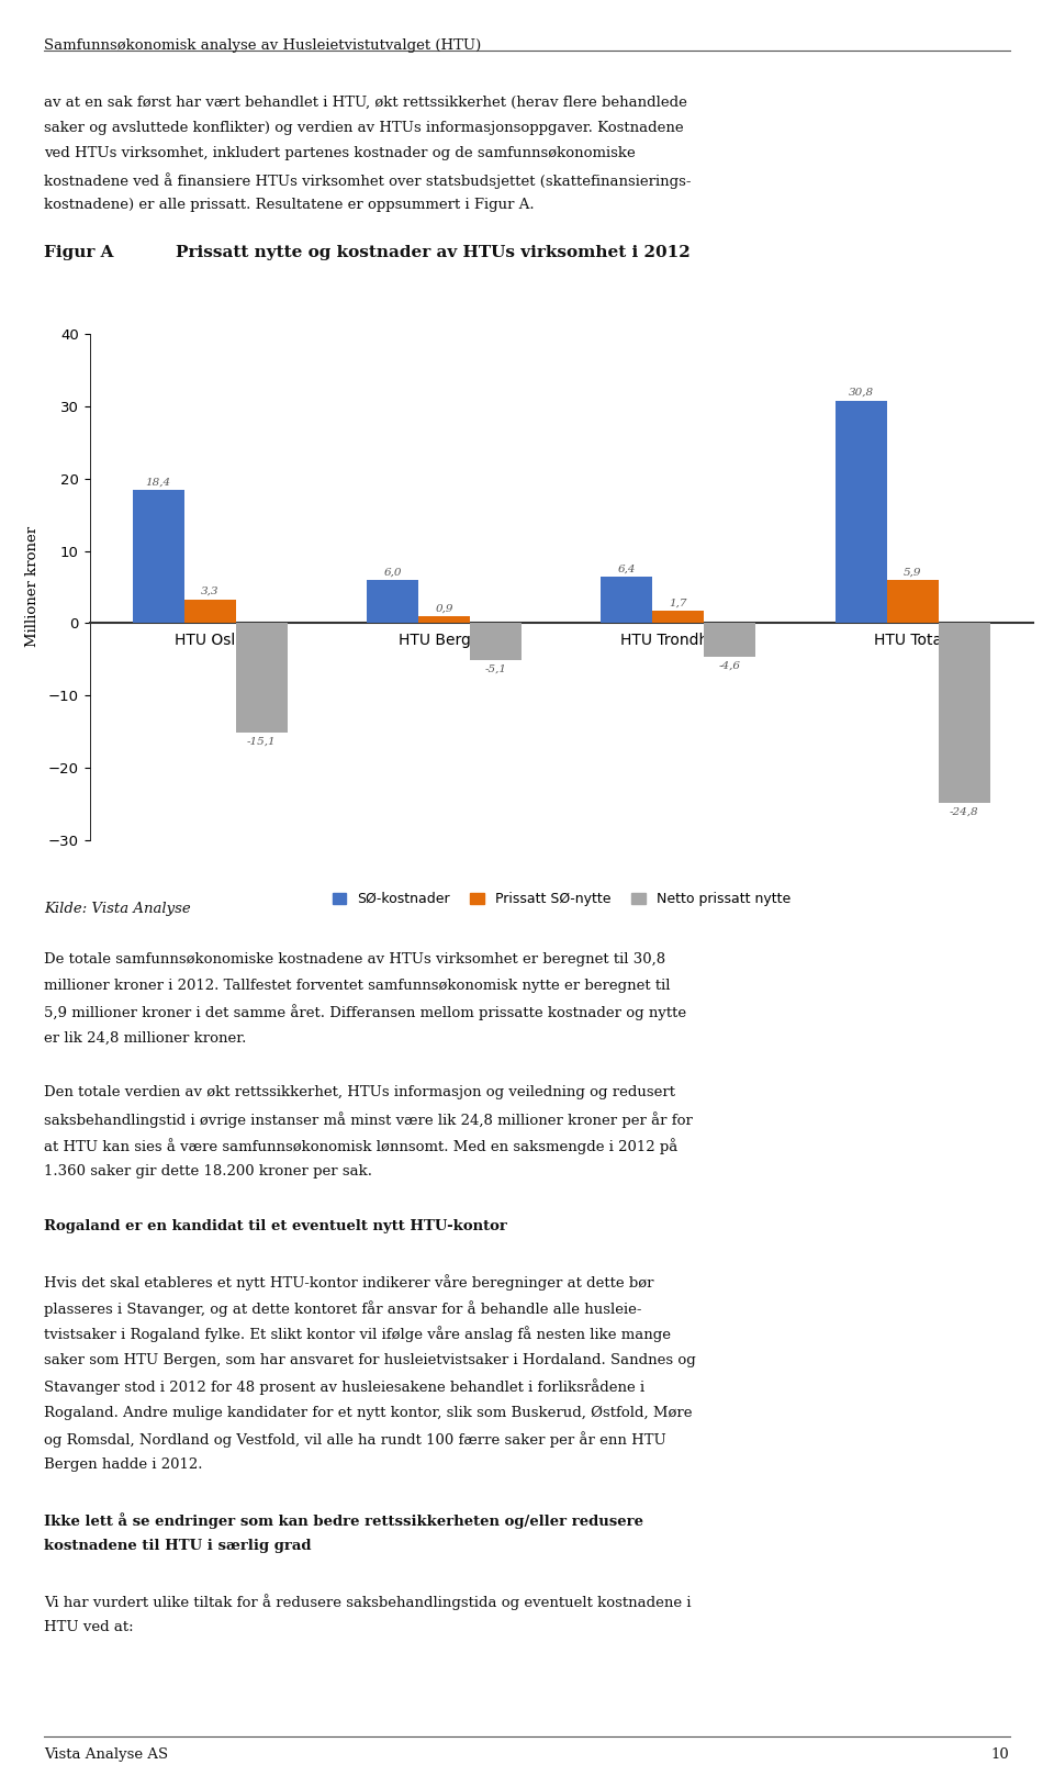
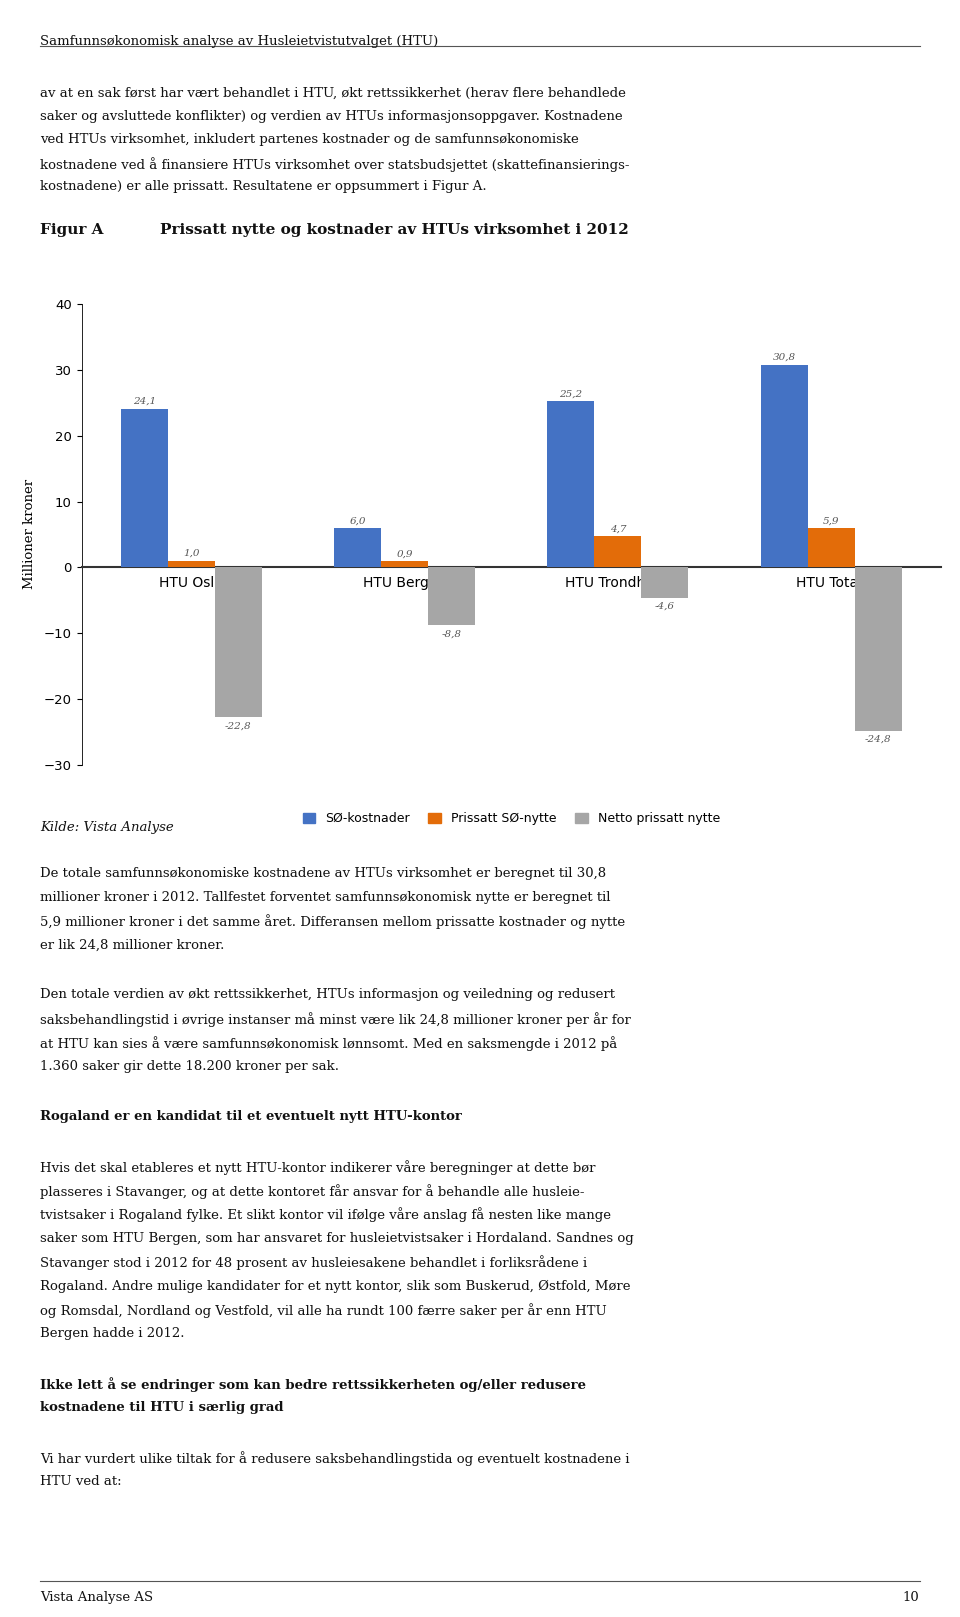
SØ-kostnader/HTU Oslo: 18,4 -> 24,1
Prissatt SØ-nytte/HTU Oslo: 3,3 -> 1,0
Netto prissatt nytte/HTU Oslo: -15,1 -> -22,8
Netto prissatt nytte/HTU Bergen: -5,1 -> -8,8
SØ-kostnader/HTU Trondheim: 6,4 -> 25,2
Prissatt SØ-nytte/HTU Trondheim: 1,7 -> 4,7
